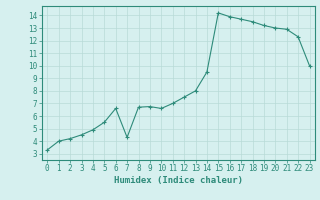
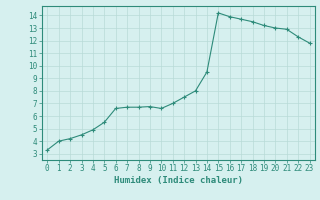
7: 4.3 -> 6.7
23: 10.0 -> 11.8
